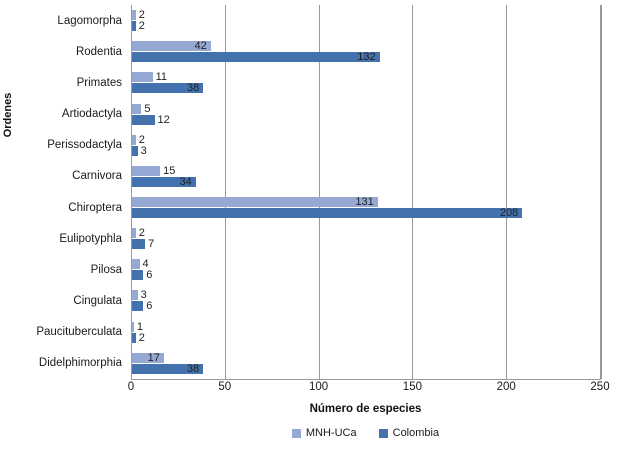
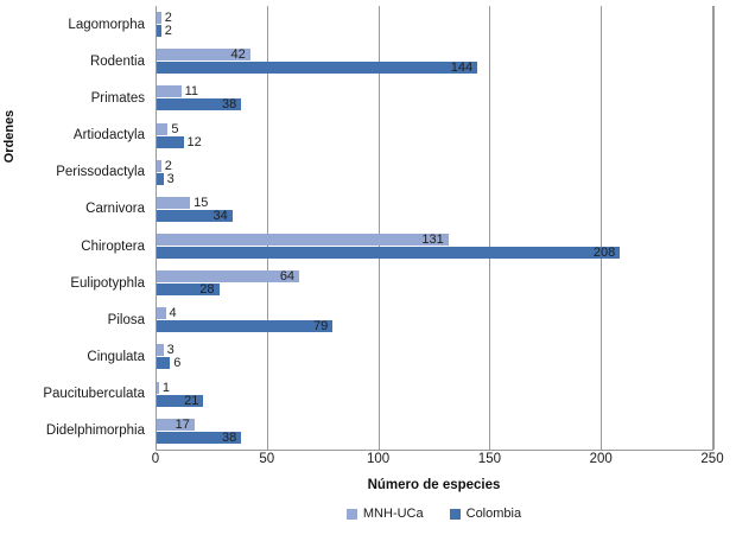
Colombia/Rodentia: 132 -> 144
MNH-UCa/Eulipotyphla: 2 -> 64
Colombia/Eulipotyphla: 7 -> 28
Colombia/Pilosa: 6 -> 79
Colombia/Paucituberculata: 2 -> 21
